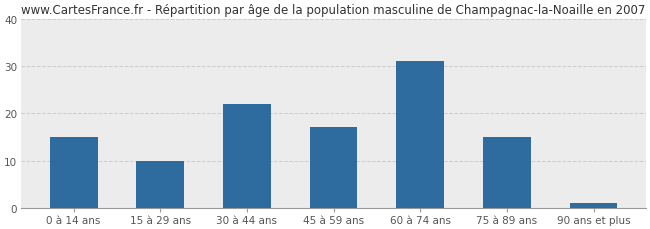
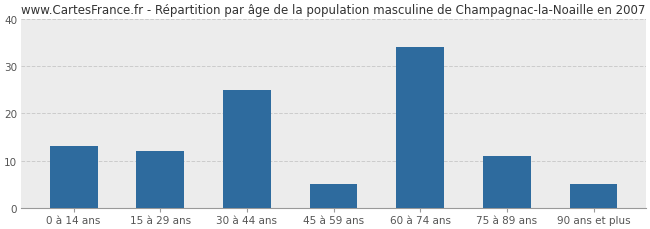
0 à 14 ans: 15 -> 13
15 à 29 ans: 10 -> 12
30 à 44 ans: 22 -> 25
45 à 59 ans: 17 -> 5
60 à 74 ans: 31 -> 34
75 à 89 ans: 15 -> 11
90 ans et plus: 1 -> 5
